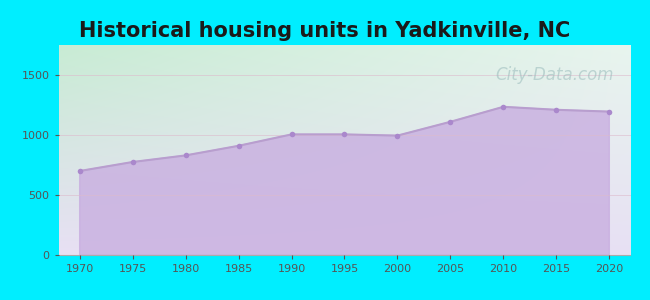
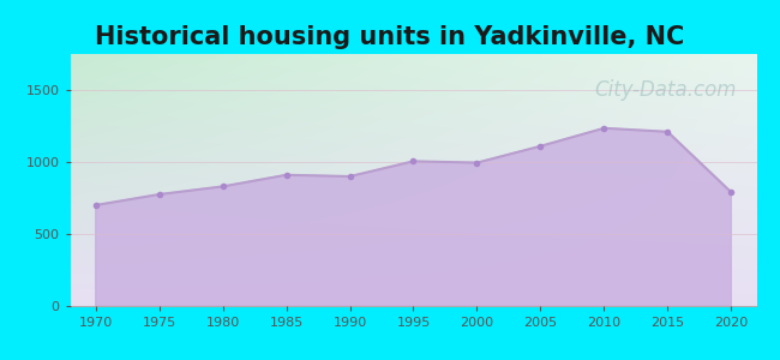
1990: 1000 -> 900
2020: 1200 -> 790
